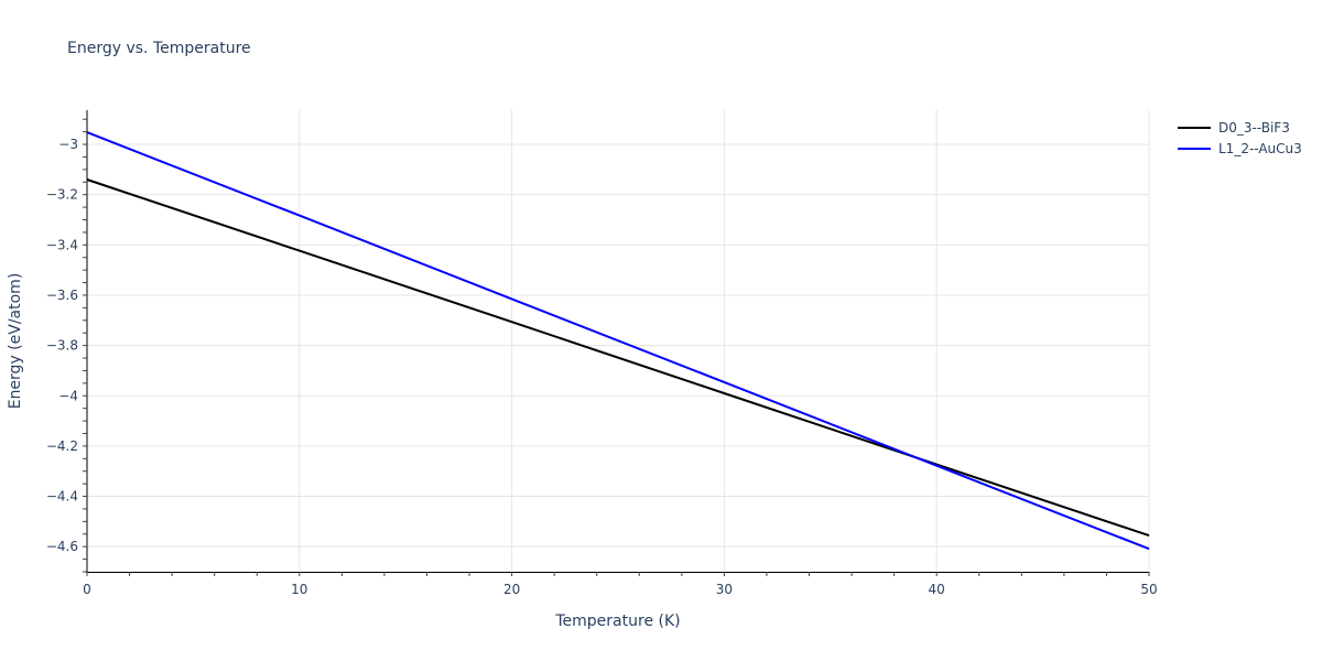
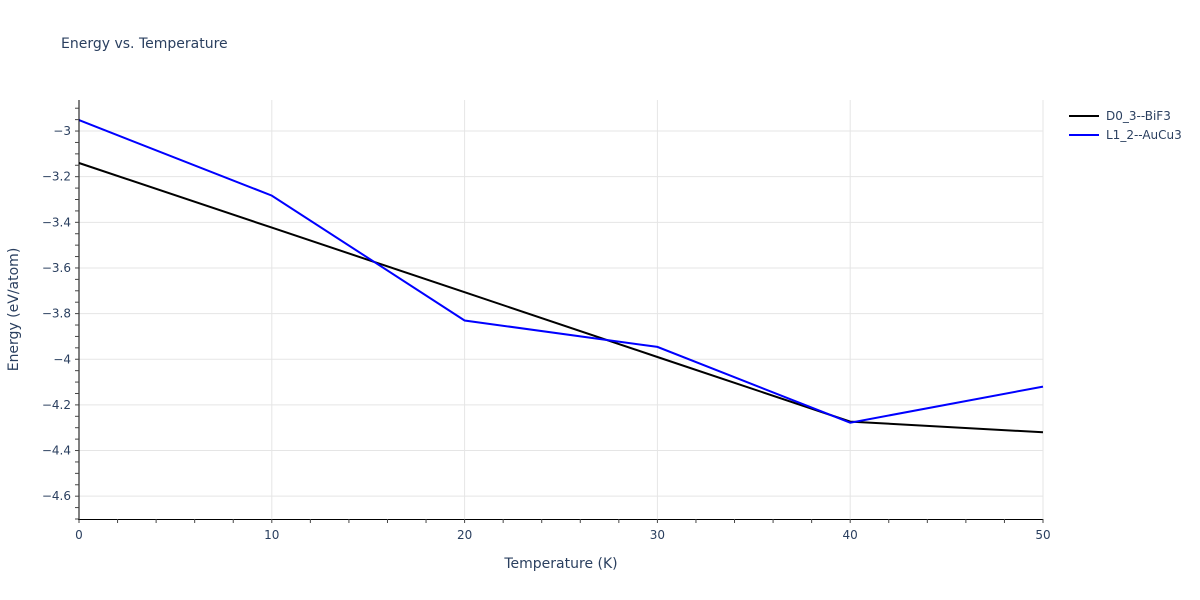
L1_2--AuCu3/20: -3.62 -> -3.83
D0_3--BiF3/50: -4.56 -> -4.32
L1_2--AuCu3/50: -4.61 -> -4.12
